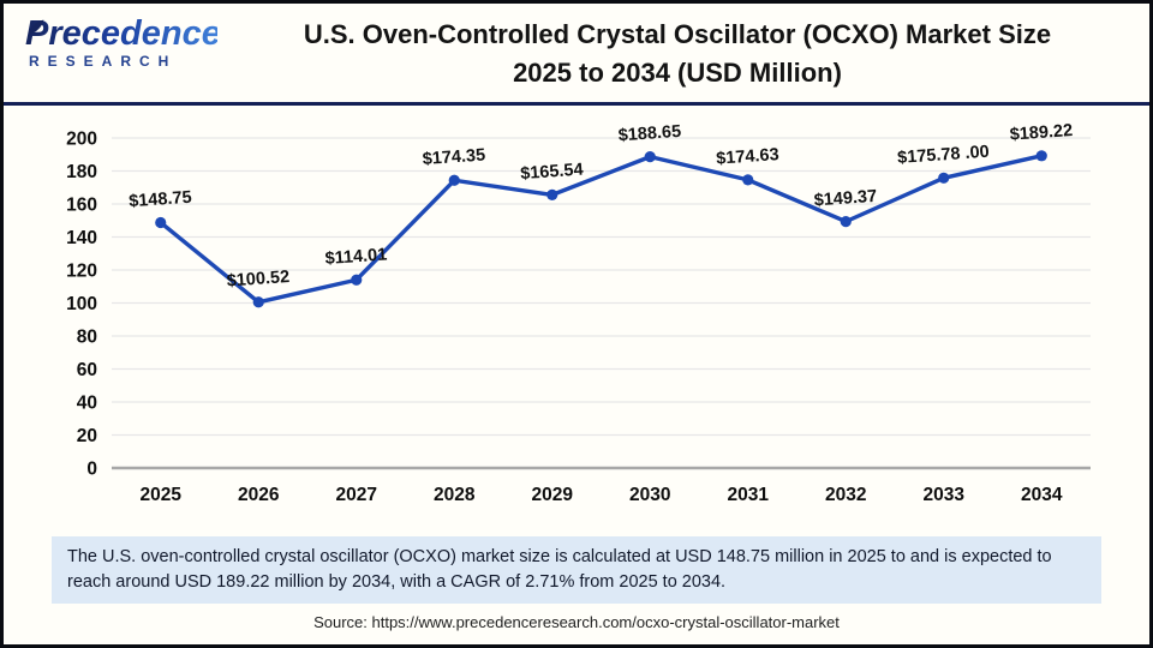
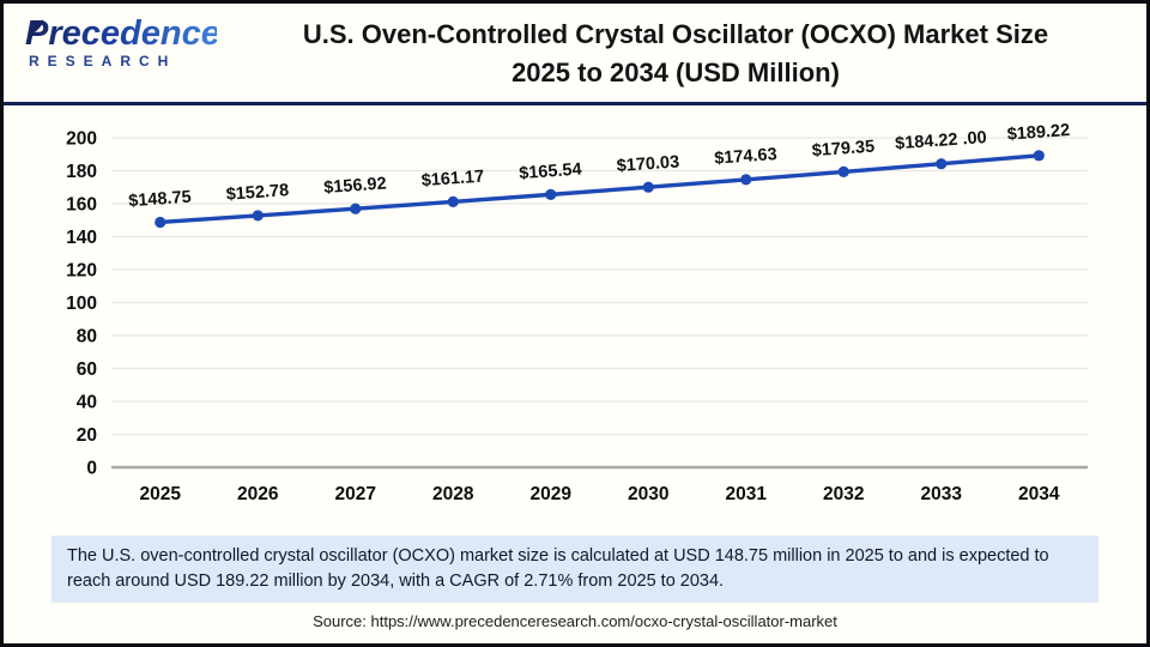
2026: $100.52 -> $152.78
2027: $114.01 -> $156.92
2028: $174.35 -> $161.17
2030: $188.65 -> $170.03
2032: $149.37 -> $179.35
2033: $175.78 -> $184.22
